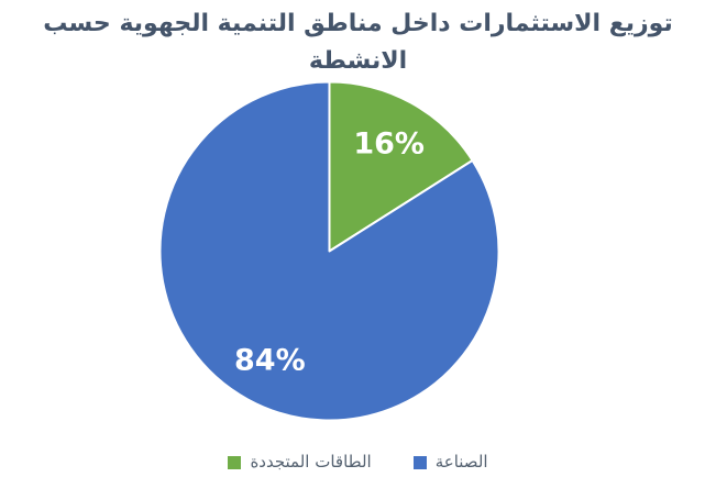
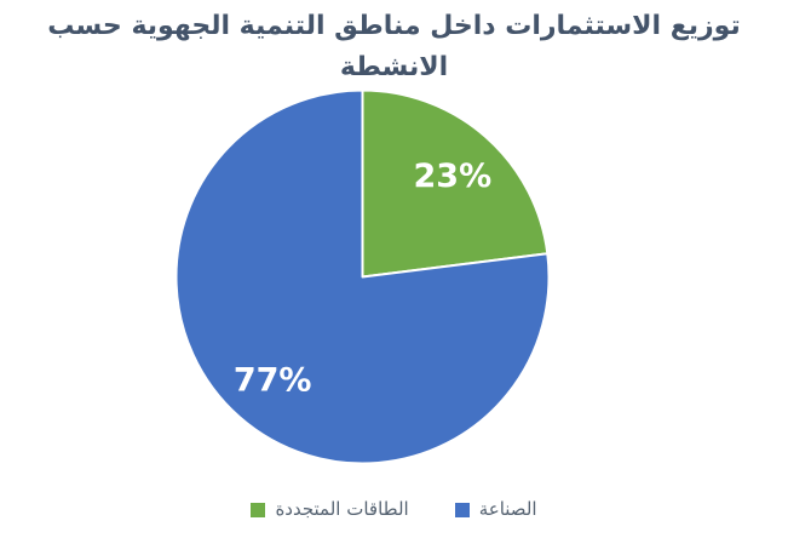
الطاقات المتجددة: 16% -> 23%
الصناعة: 84% -> 77%
